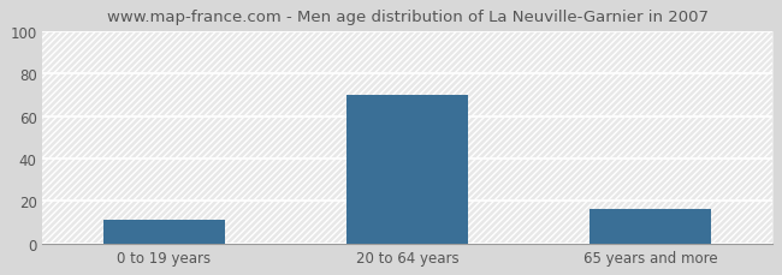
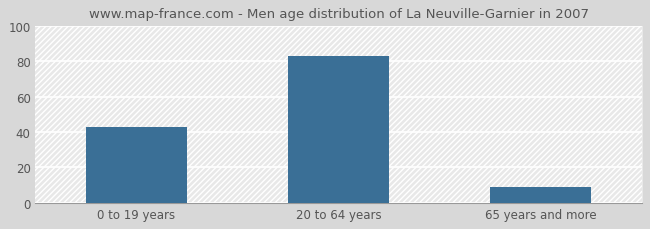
0 to 19 years: 11 -> 43
20 to 64 years: 70 -> 83
65 years and more: 16 -> 9
